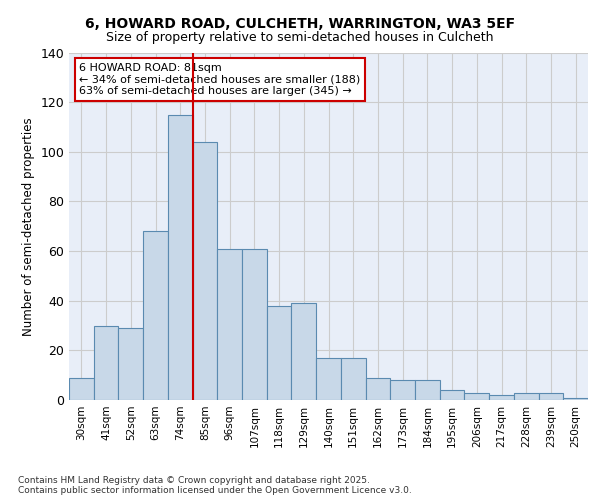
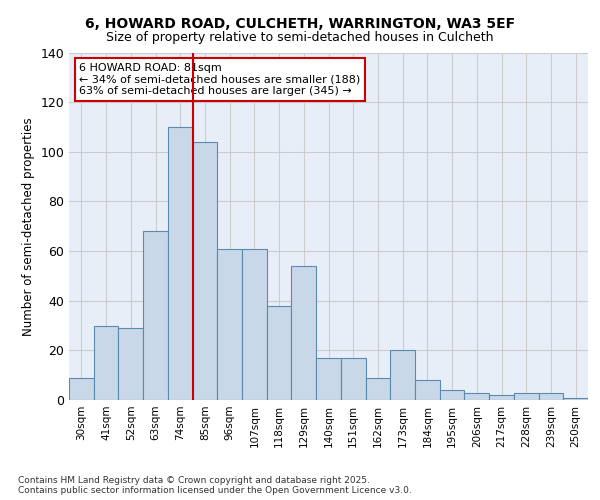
74sqm: 115 -> 110
129sqm: 39 -> 54
173sqm: 8 -> 20
